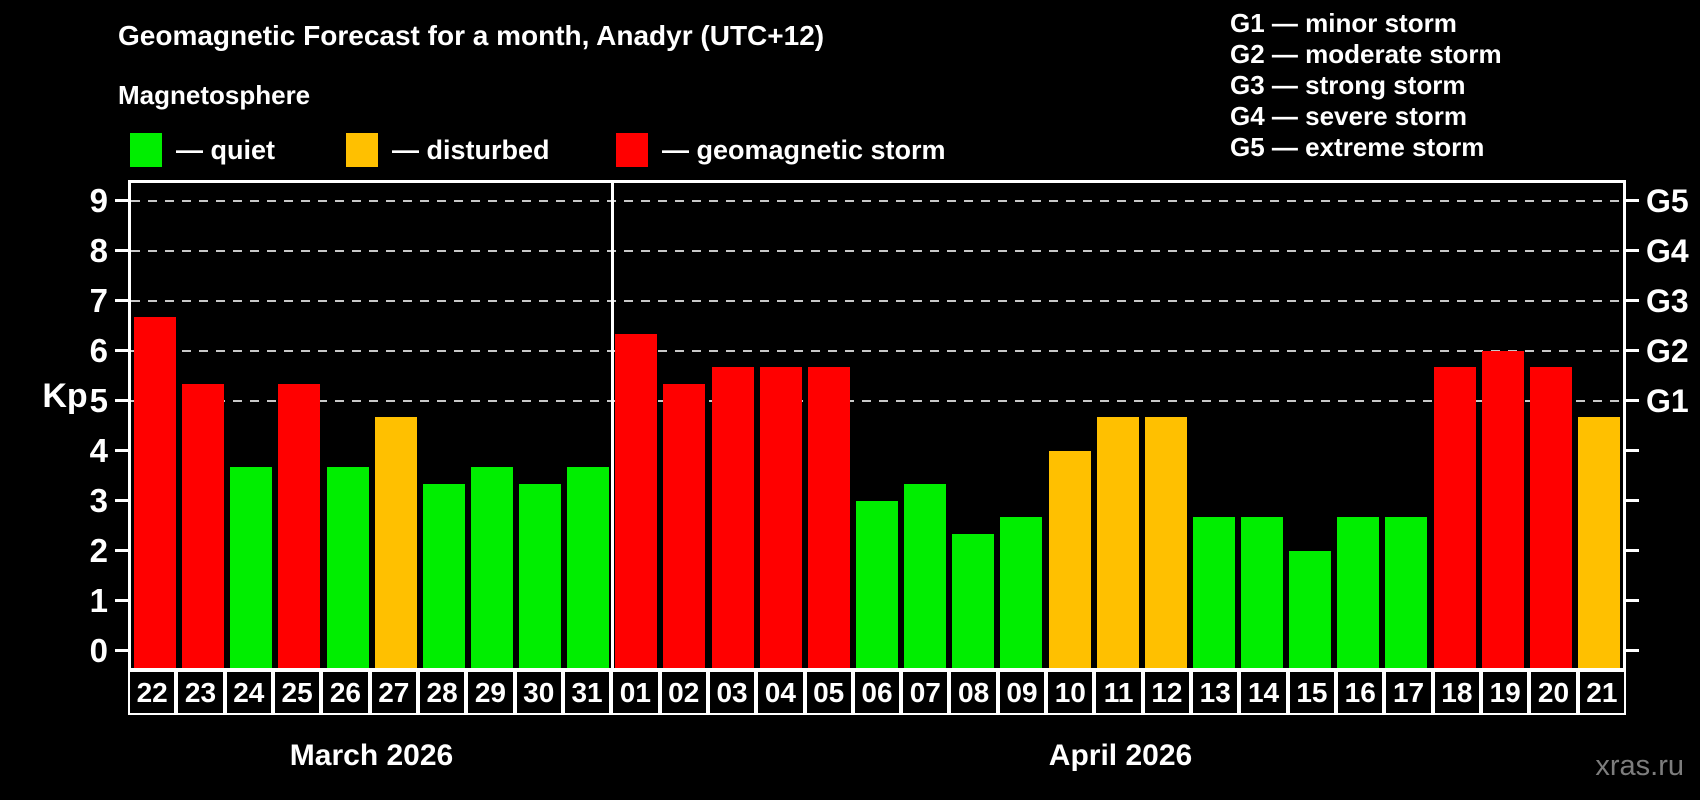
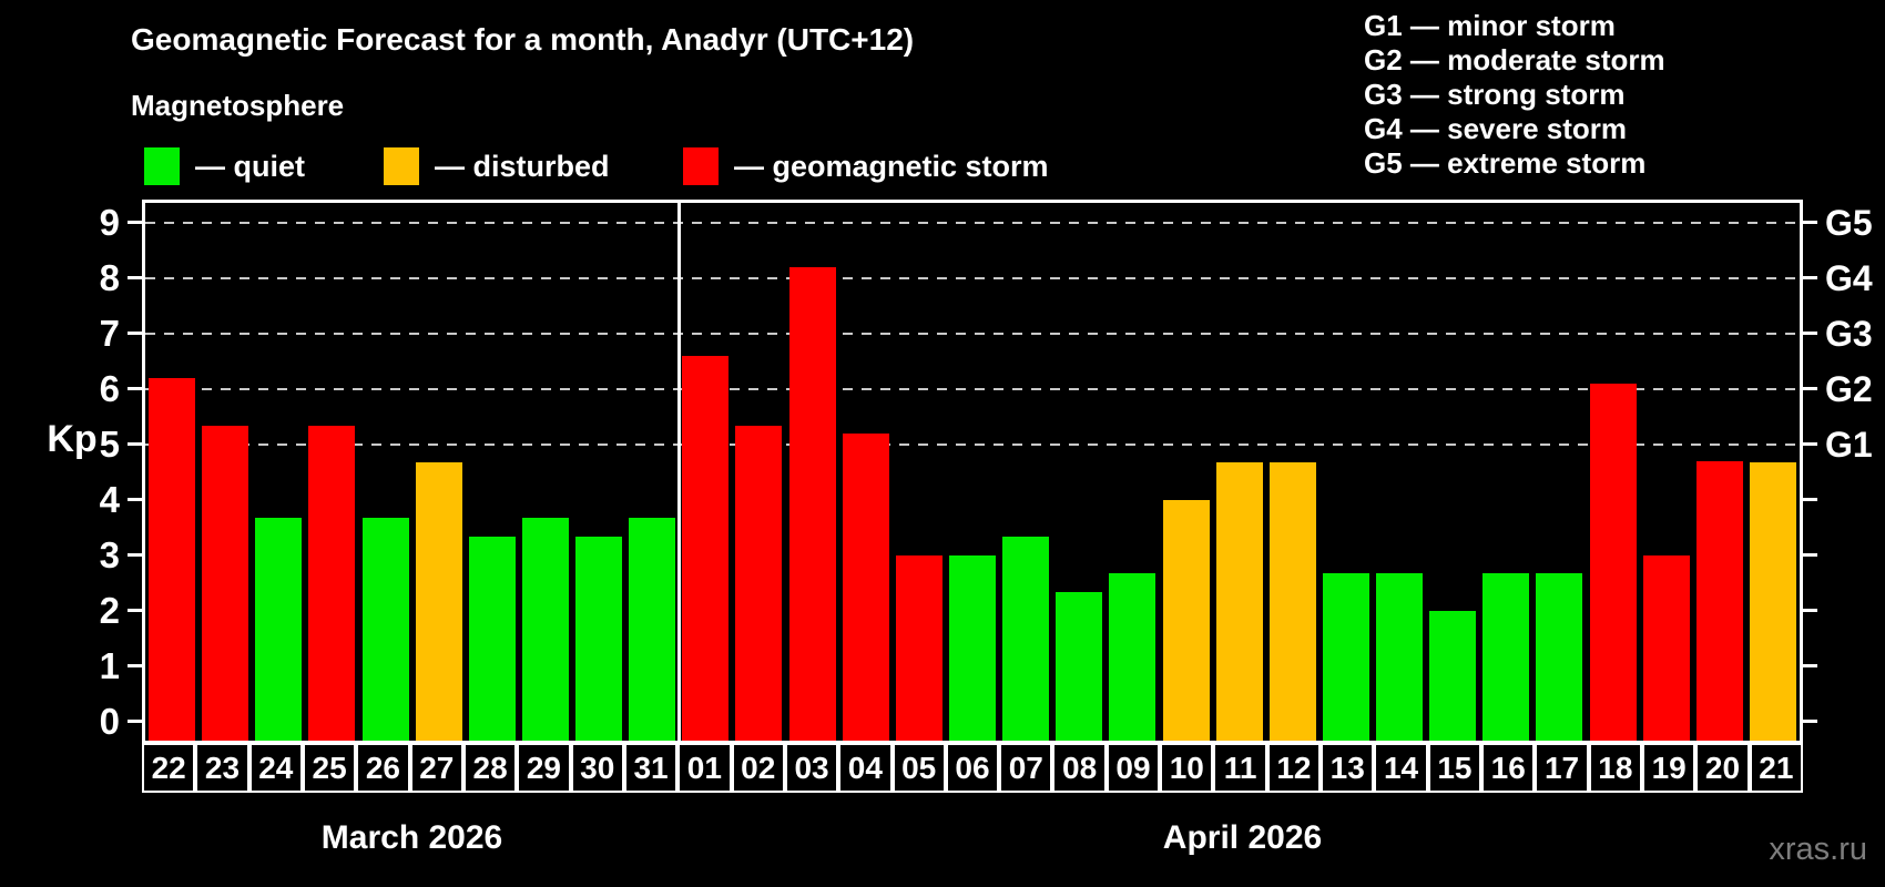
22: 6.7 -> 6.2
01: 6.3 -> 6.6
03: 5.7 -> 8.2
04: 5.7 -> 5.2
05: 5.7 -> 3.0
18: 5.7 -> 6.1
19: 6.0 -> 3.0
20: 5.7 -> 4.7
